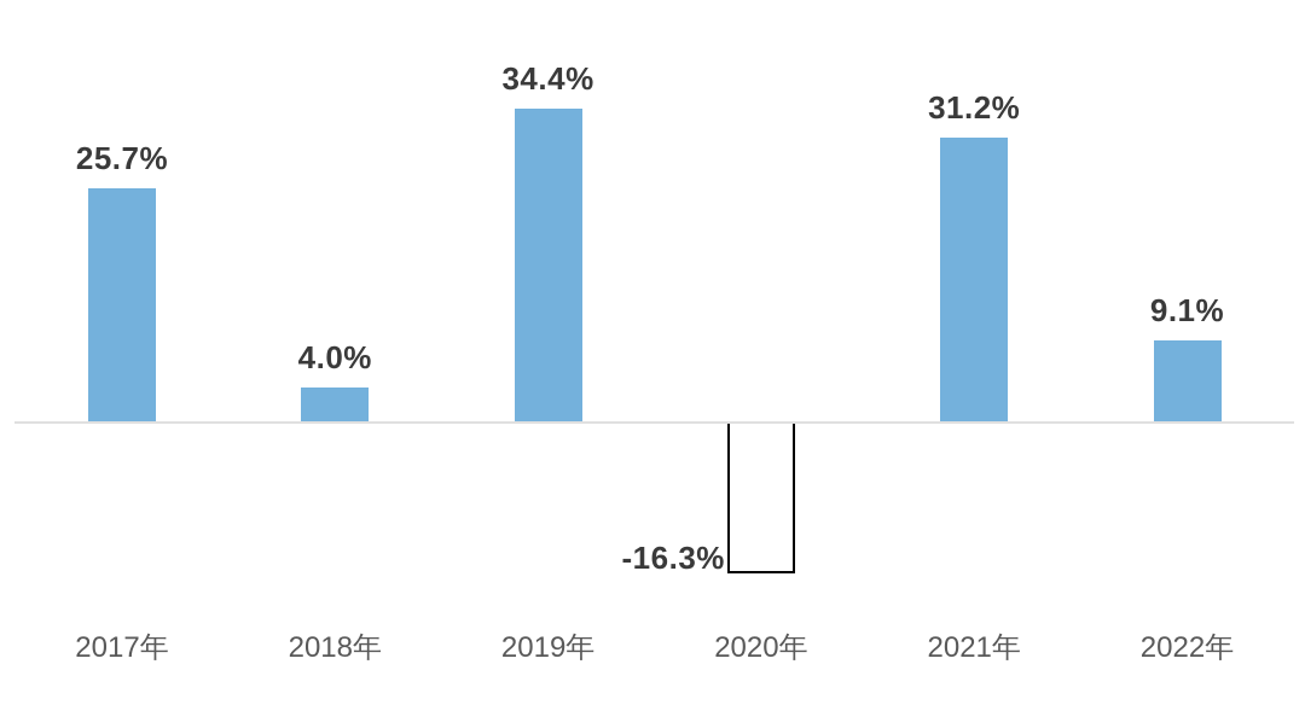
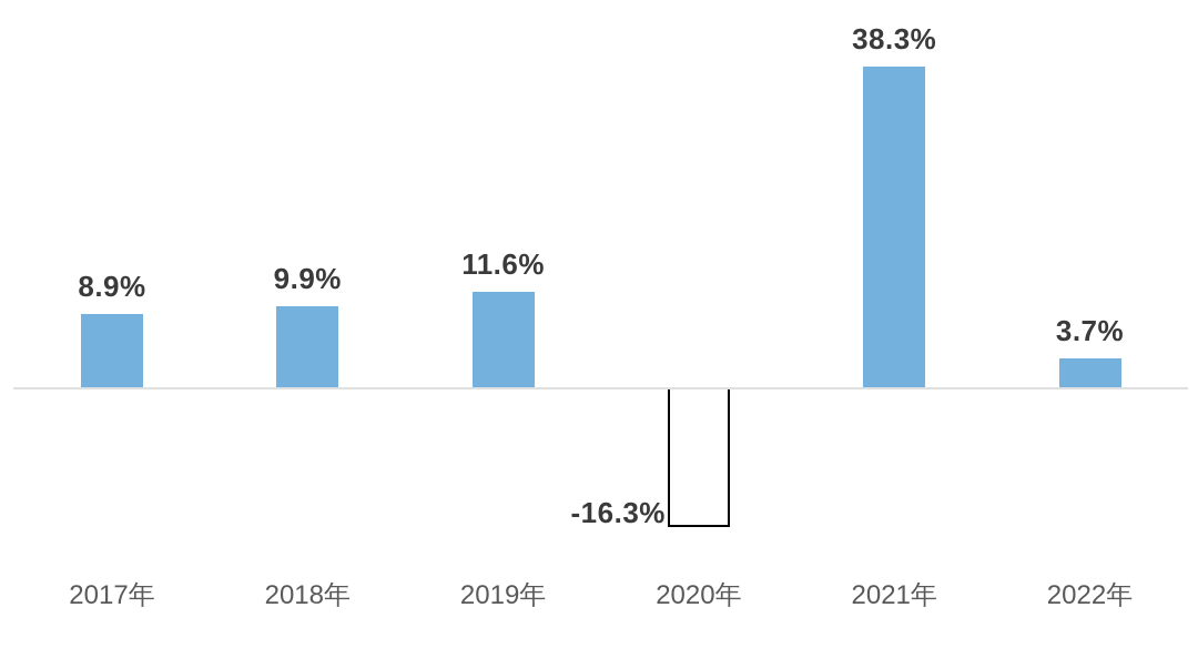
2017年: 25.7% -> 8.9%
2018年: 4.0% -> 9.9%
2019年: 34.4% -> 11.6%
2021年: 31.2% -> 38.3%
2022年: 9.1% -> 3.7%
